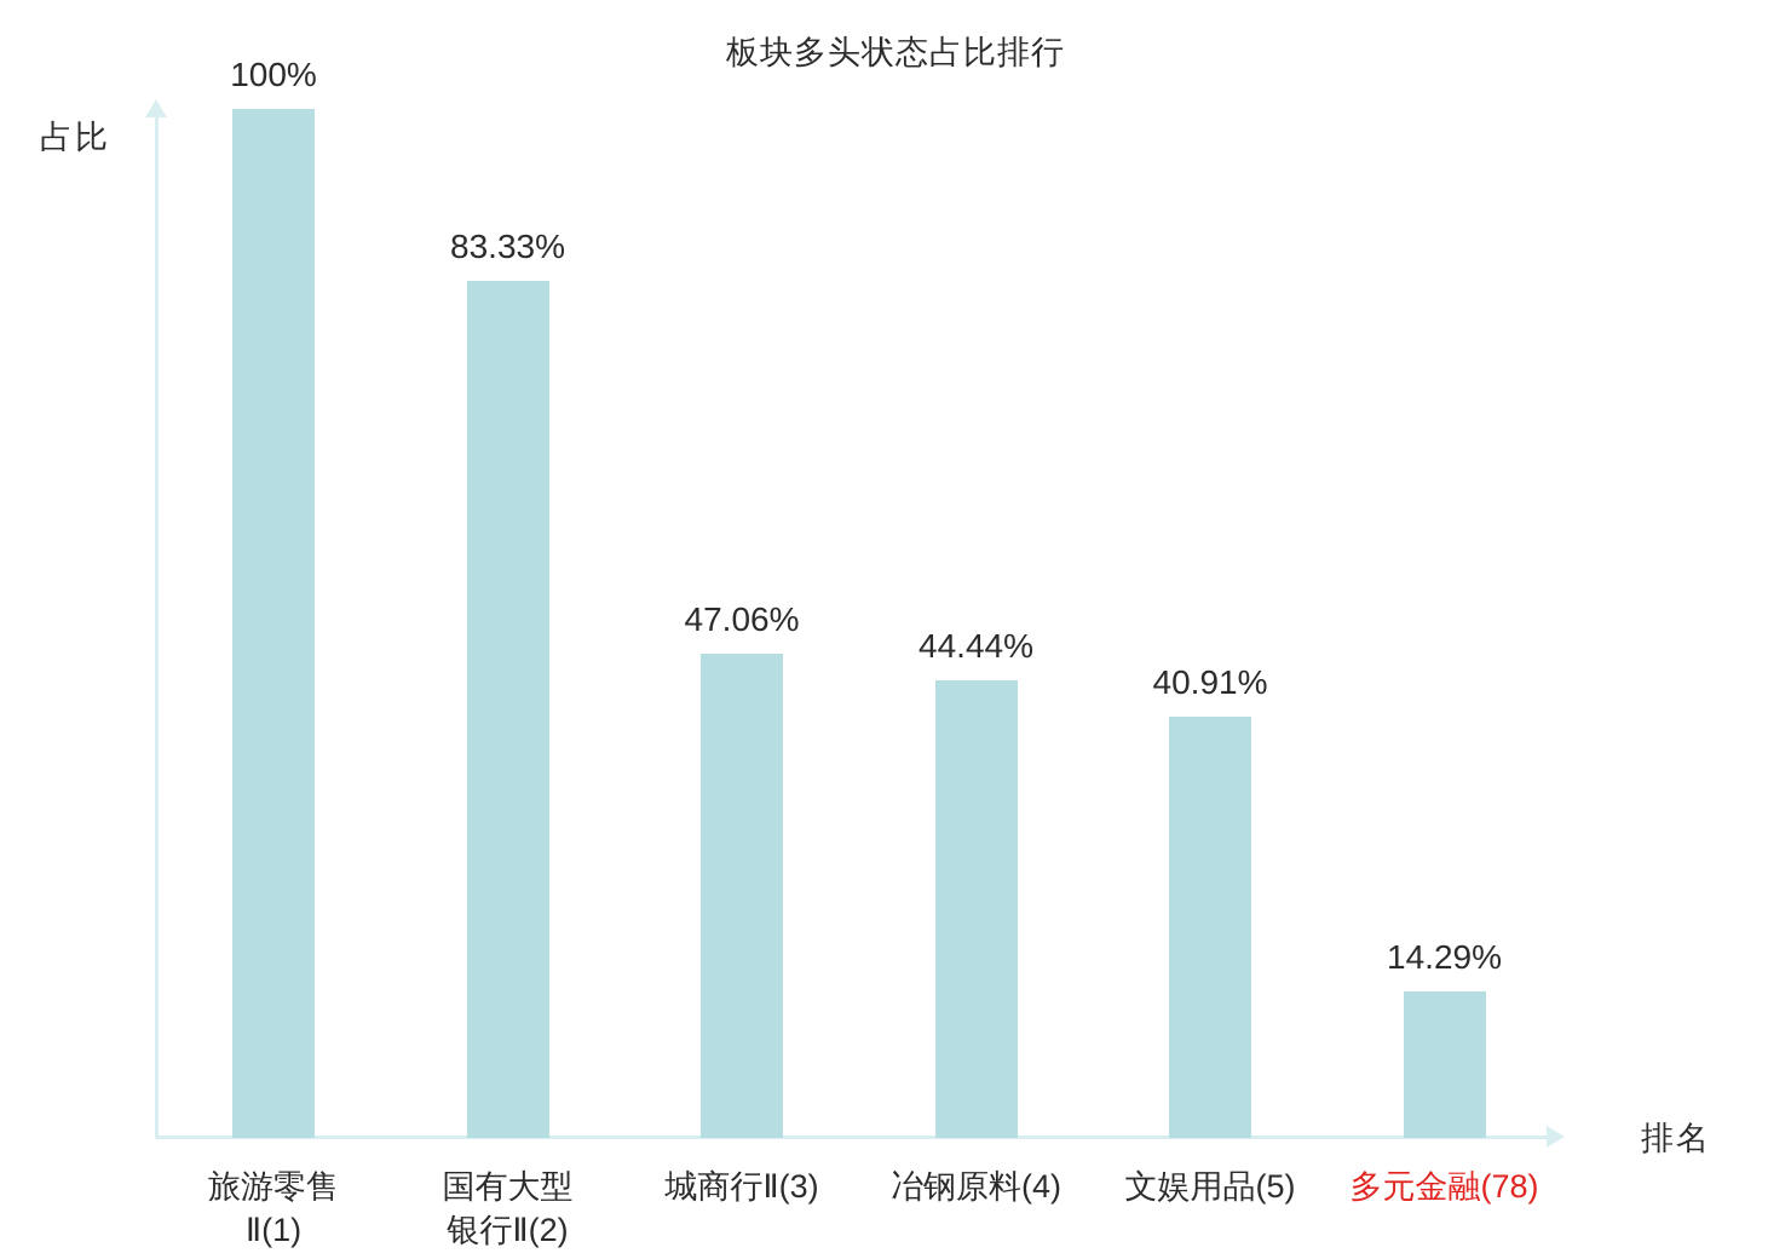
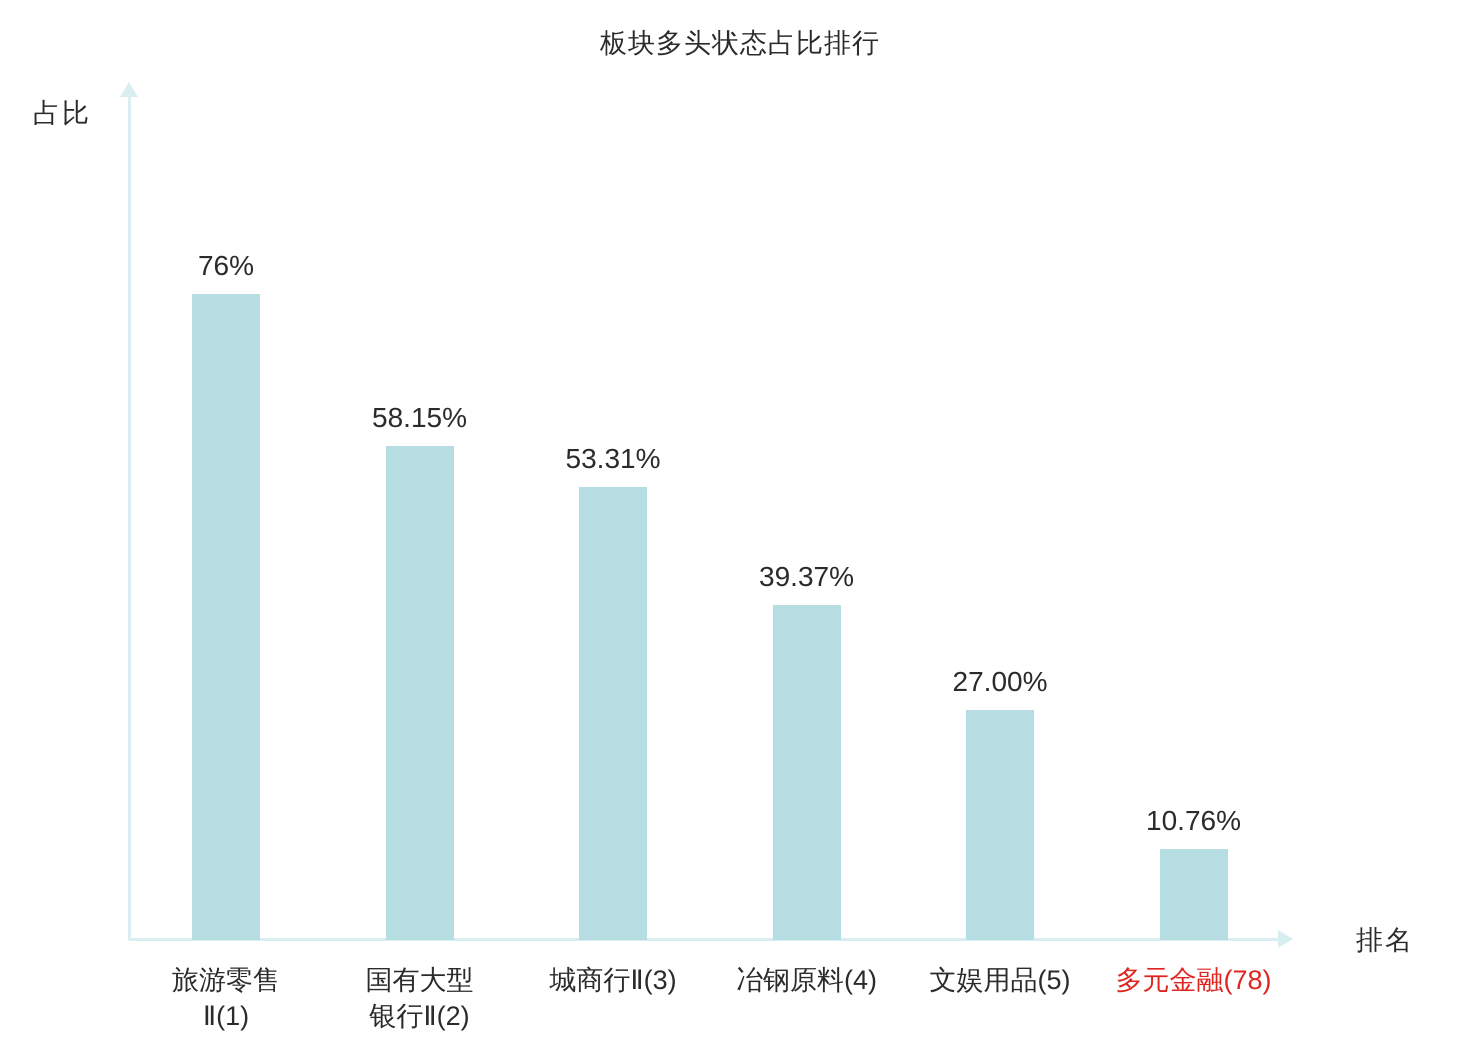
旅游零售 Ⅱ(1): 100% -> 76%
国有大型 银行Ⅱ(2): 83.33% -> 58.15%
城商行Ⅱ(3): 47.06% -> 53.31%
冶钢原料(4): 44.44% -> 39.37%
文娱用品(5): 40.91% -> 27.00%
多元金融(78): 14.29% -> 10.76%
